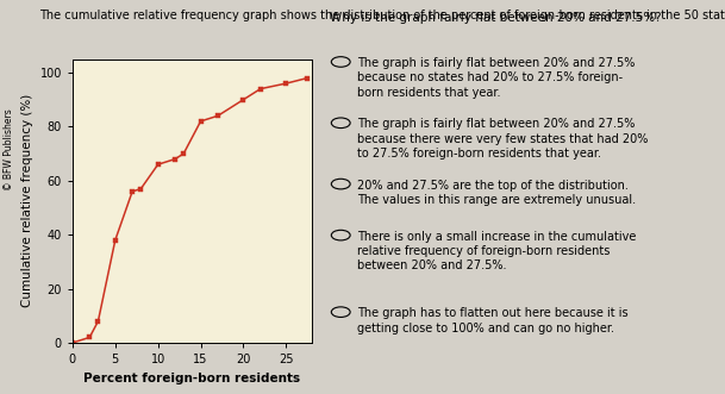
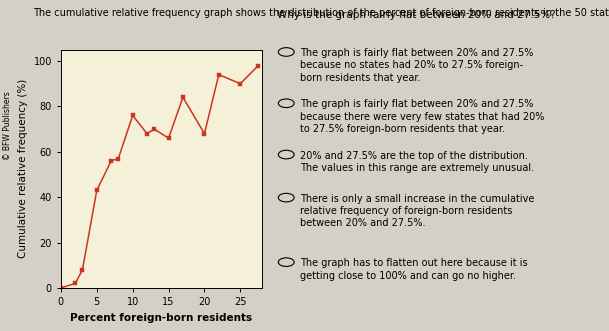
5: 38 -> 43
10: 66 -> 76
15: 82 -> 66
20: 90 -> 68
25: 96 -> 90
